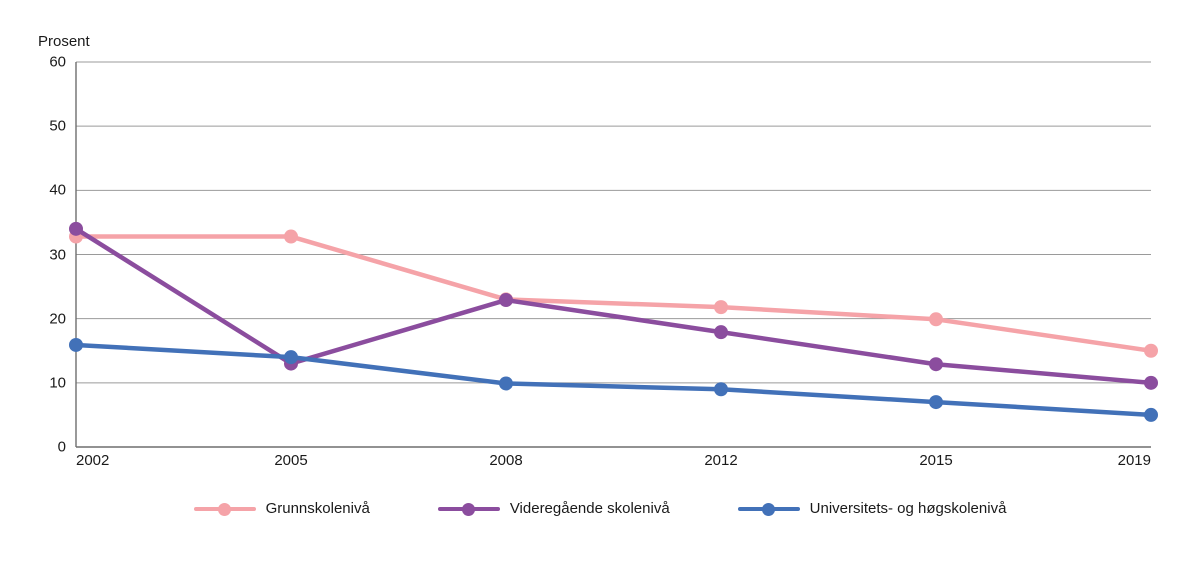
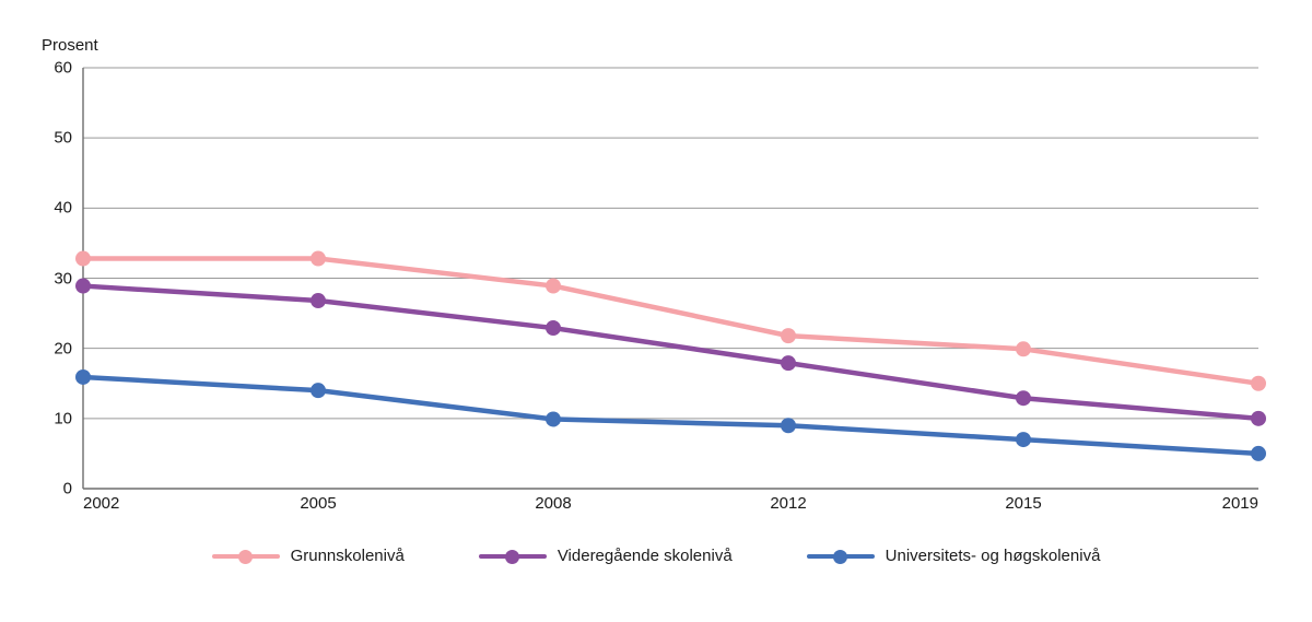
Videregående skolenivå/2002: 34 -> 29
Videregående skolenivå/2005: 13 -> 27
Grunnskolenivå/2008: 23 -> 29
